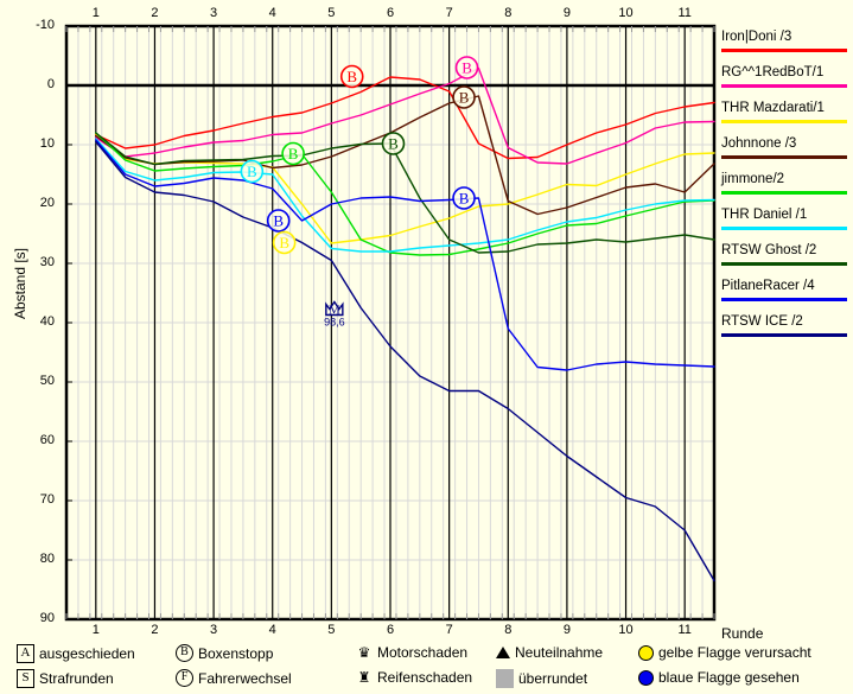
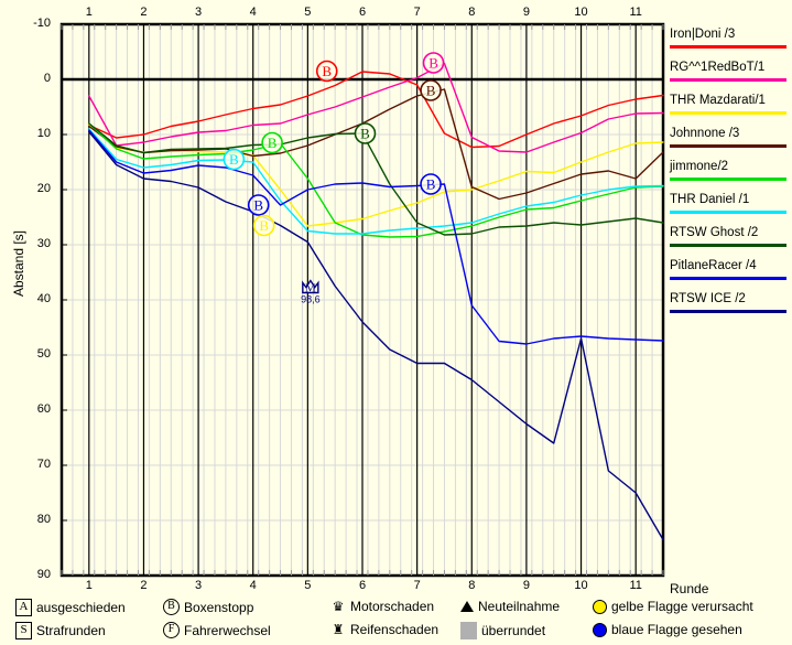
RG^^1RedBoT/1/1: 9 -> 3
RTSW ICE /2/10: 70 -> 47
